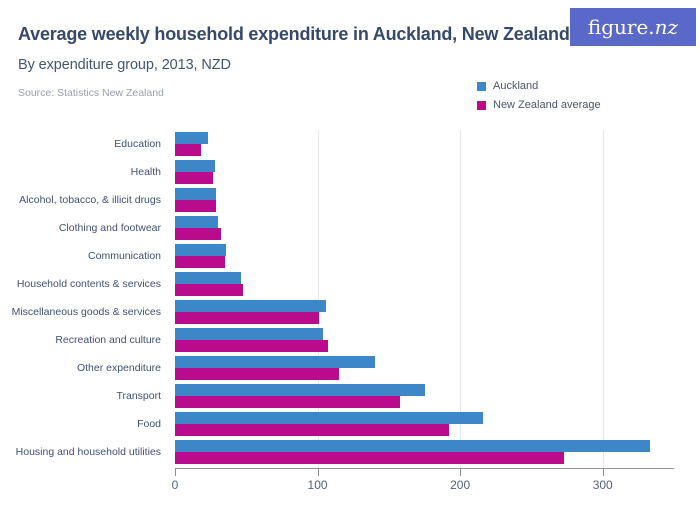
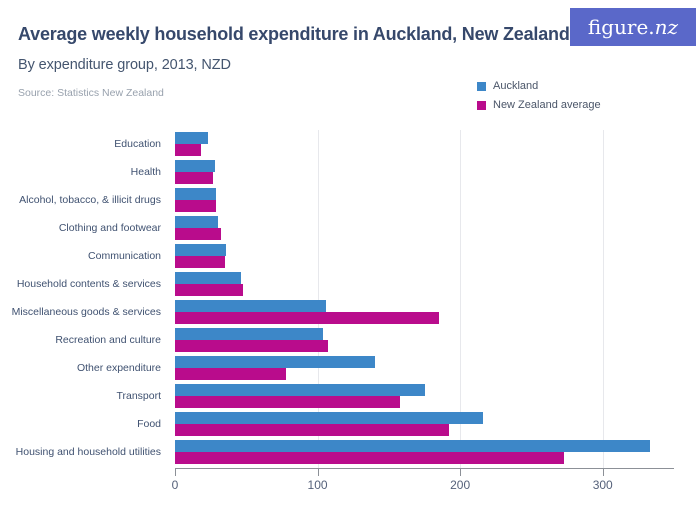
New Zealand average/Miscellaneous goods & services: 101 -> 185
New Zealand average/Other expenditure: 115 -> 78
